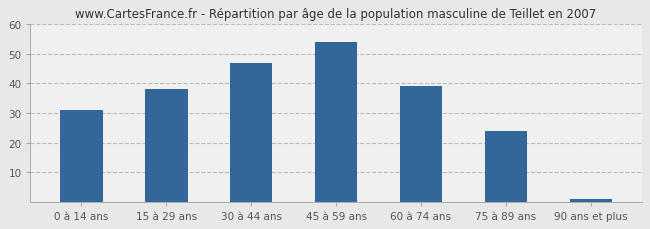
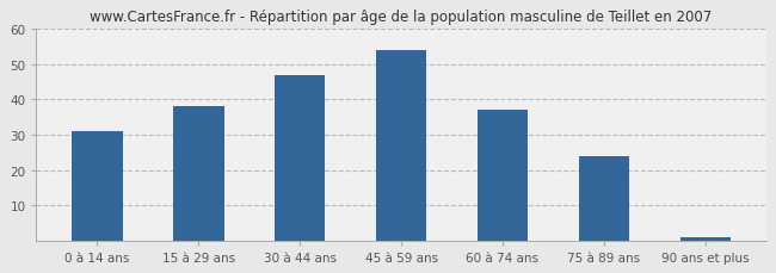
60 à 74 ans: 39 -> 37
